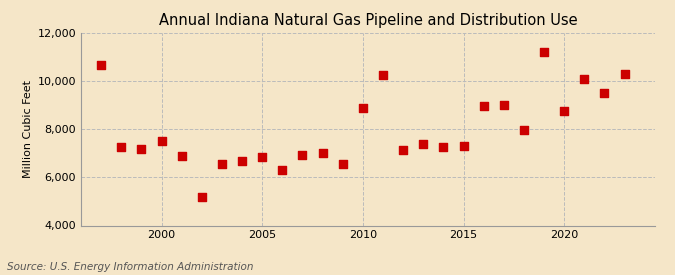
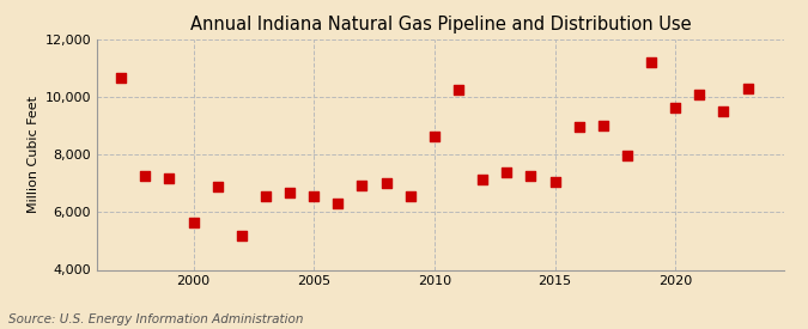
2000: 7,500 -> 5,650
2005: 6,850 -> 6,550
2010: 8,900 -> 8,650
2015: 7,300 -> 7,050
2020: 8,750 -> 9,650
